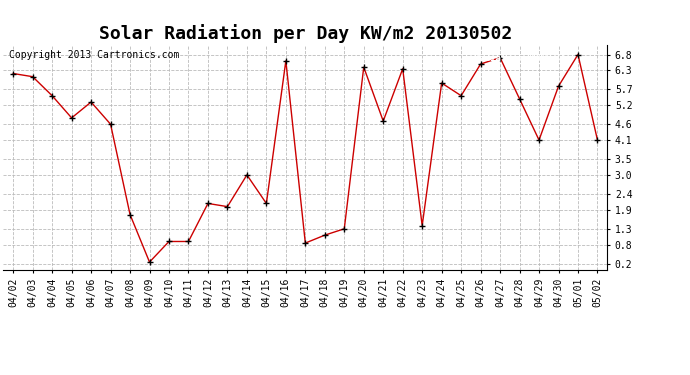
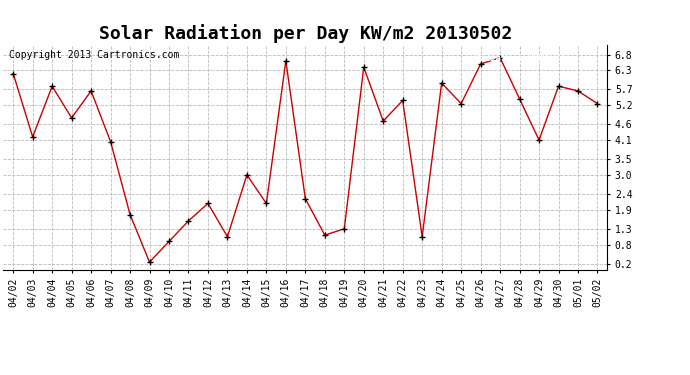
04/03: 6.10 -> 4.20
04/04: 5.50 -> 5.80
04/06: 5.30 -> 5.65
04/07: 4.60 -> 4.05
04/11: 0.90 -> 1.55
04/13: 2.00 -> 1.05
04/17: 0.85 -> 2.25
04/22: 6.35 -> 5.35
04/23: 1.40 -> 1.05
04/25: 5.50 -> 5.25
05/01: 6.80 -> 5.65
05/02: 4.10 -> 5.25
